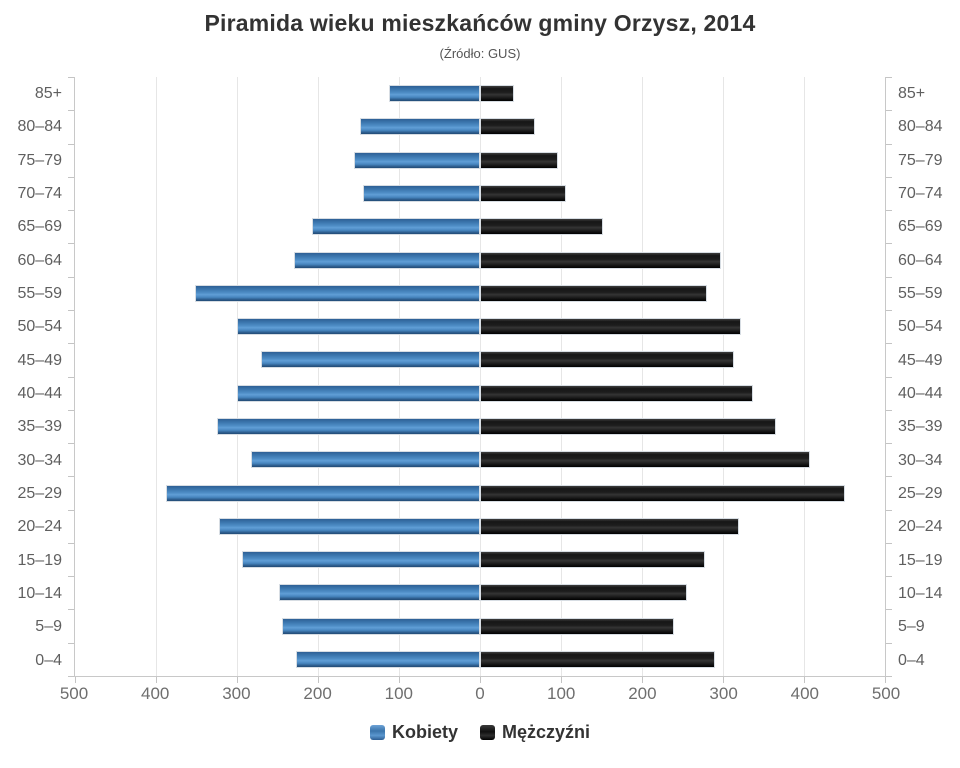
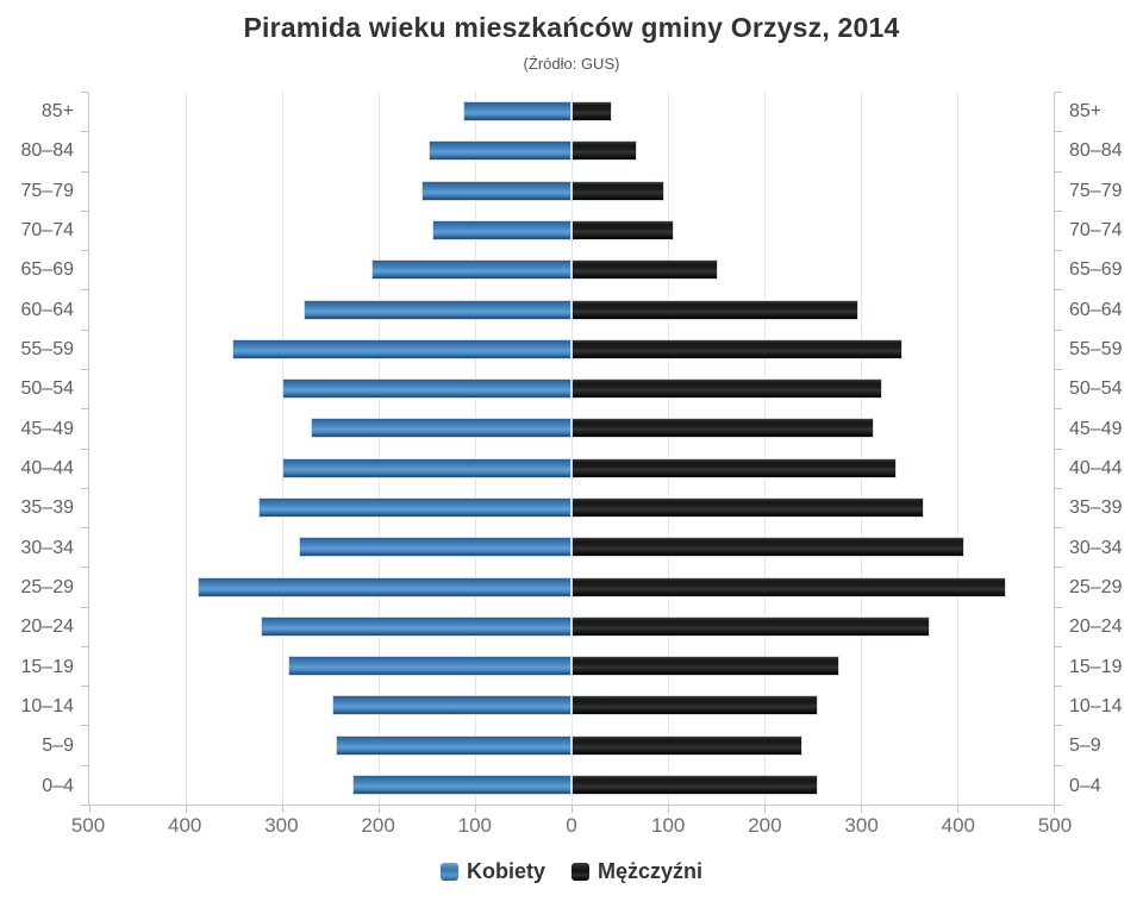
Kobiety/60–64: 230 -> 280
Mężczyźni/55–59: 280 -> 340
Mężczyźni/20–24: 320 -> 370
Mężczyźni/0–4: 290 -> 260
